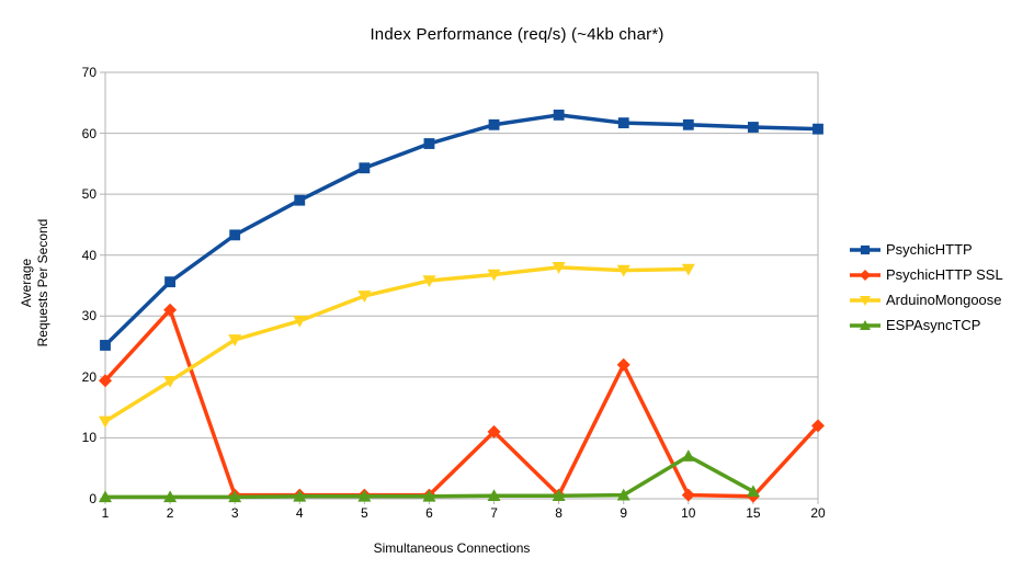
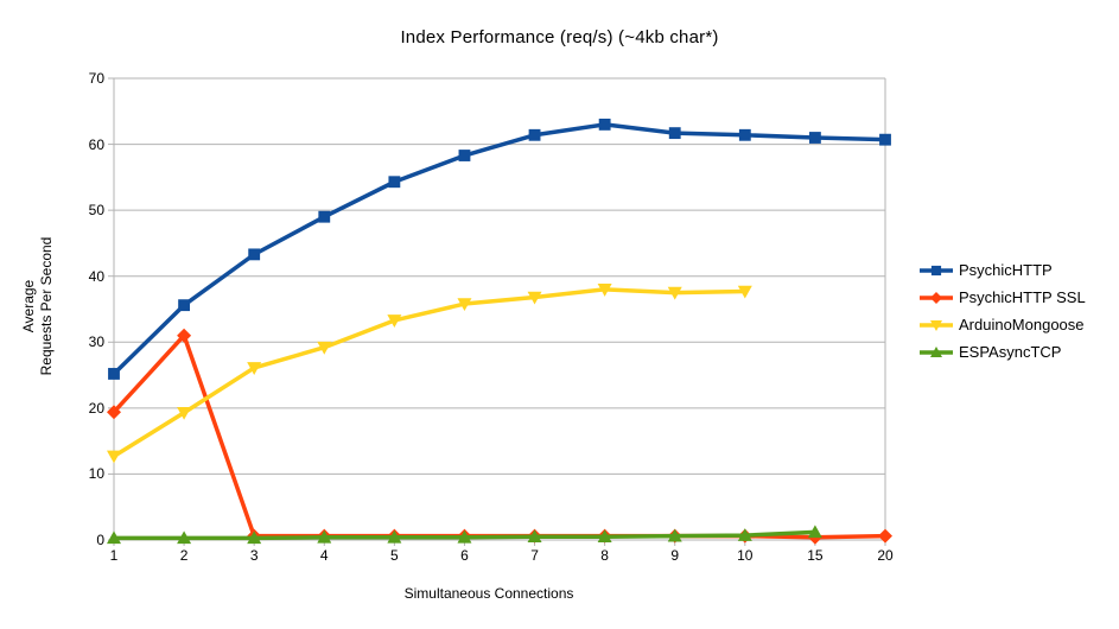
PsychicHTTP SSL/7: 11 -> 1
PsychicHTTP SSL/9: 22 -> 1
ESPAsyncTCP/10: 7 -> 1
PsychicHTTP SSL/20: 12 -> 1
